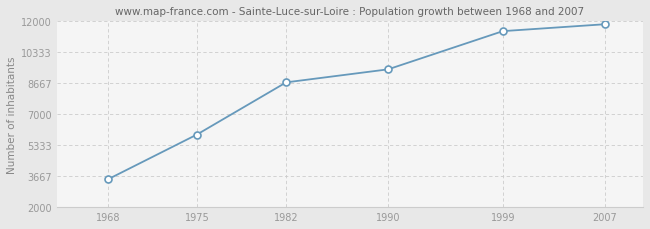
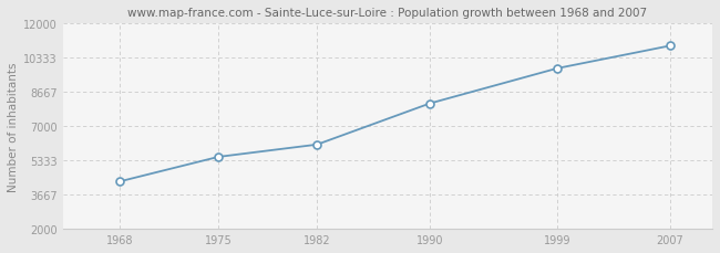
1968: 3500 -> 4300
1975: 5900 -> 5500
1982: 8700 -> 6100
1990: 9400 -> 8100
1999: 11400 -> 9800
2007: 11800 -> 10900
